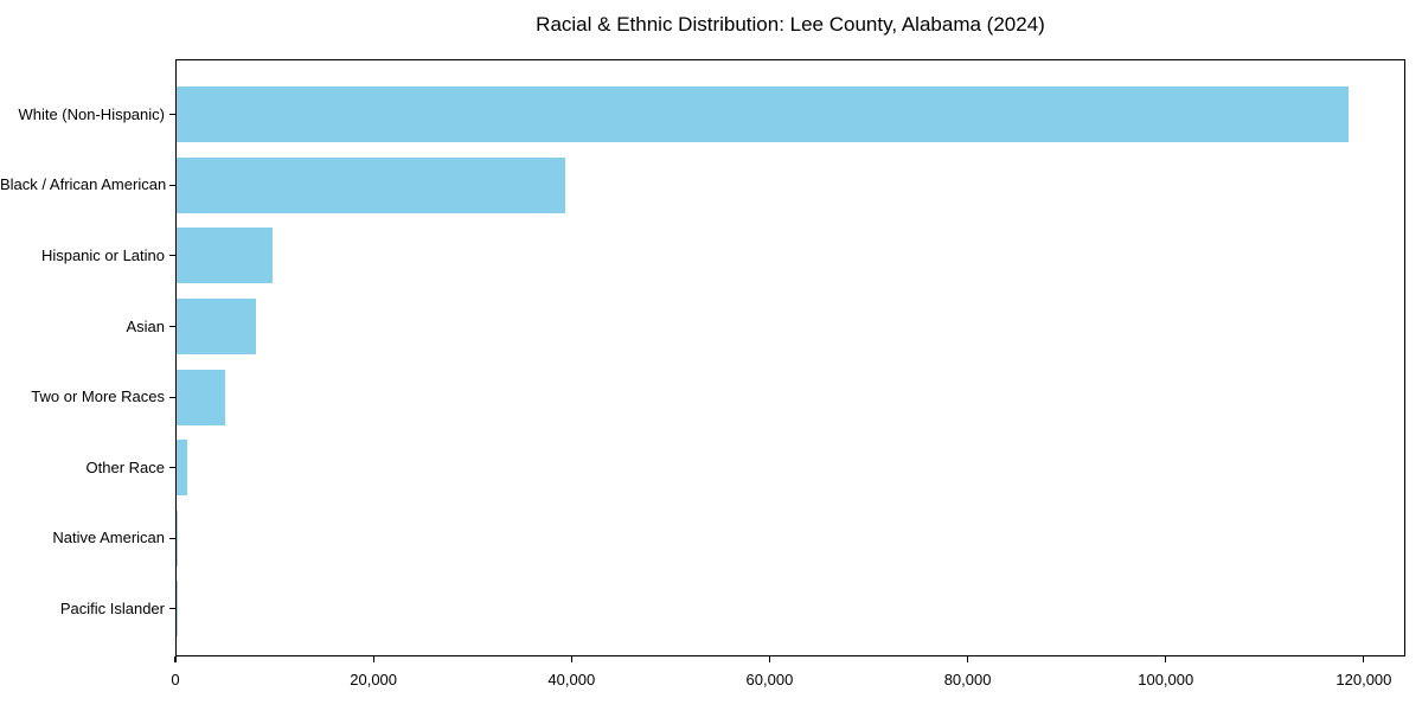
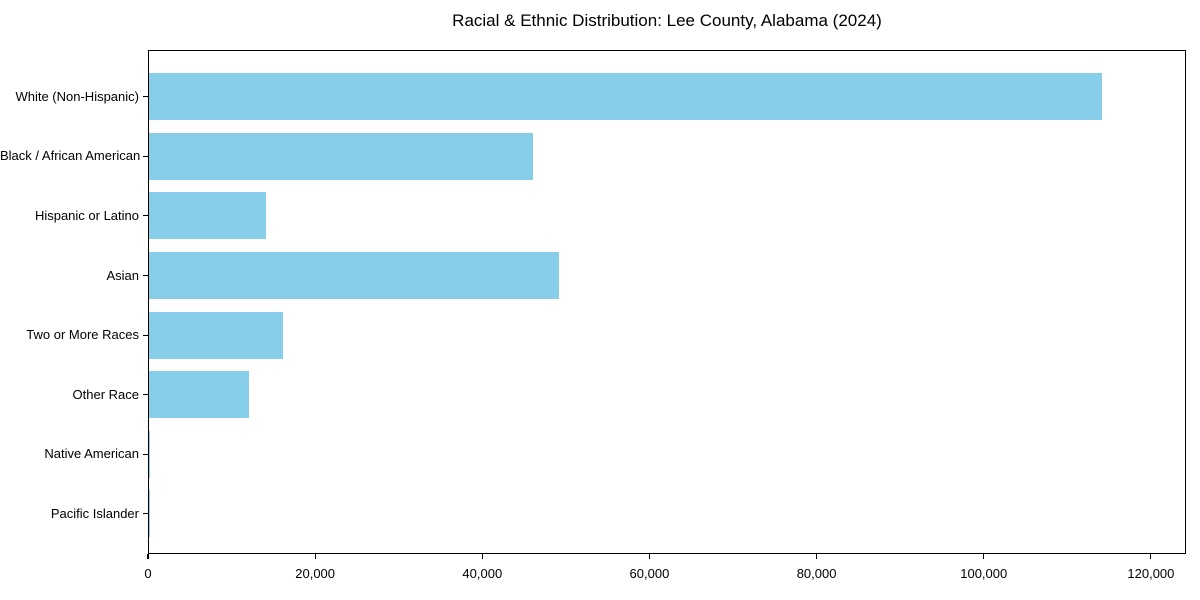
White (Non-Hispanic): 118000 -> 114000
Black / African American: 39000 -> 46000
Hispanic or Latino: 10000 -> 14000
Asian: 8000 -> 49000
Two or More Races: 5000 -> 16000
Other Race: 1000 -> 12000
